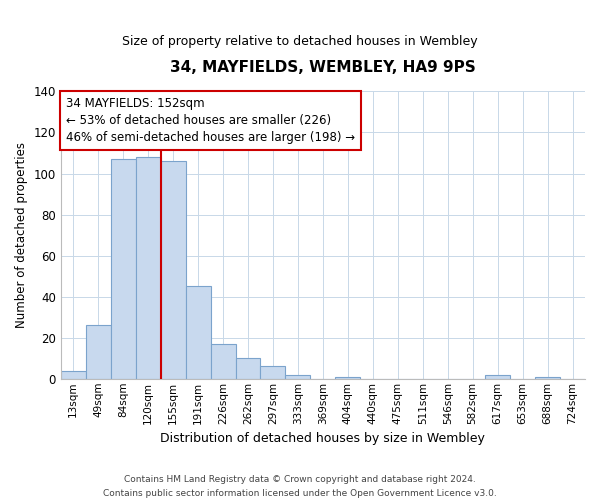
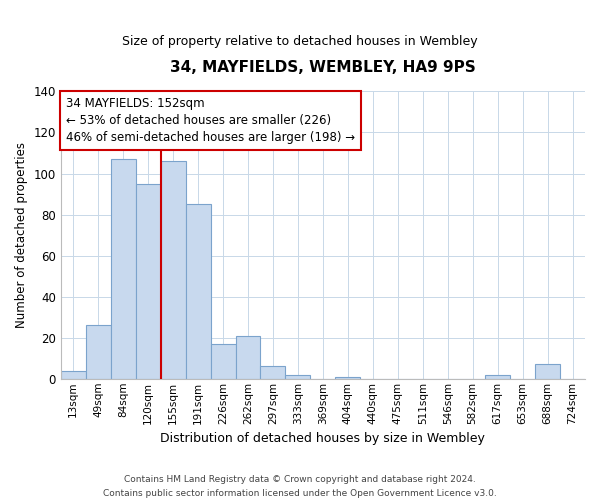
120sqm: 108 -> 95
191sqm: 45 -> 85
262sqm: 10 -> 21
688sqm: 1 -> 7
